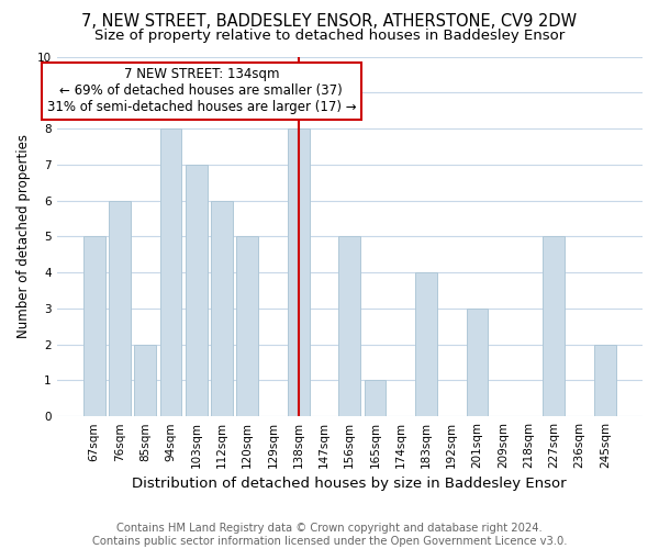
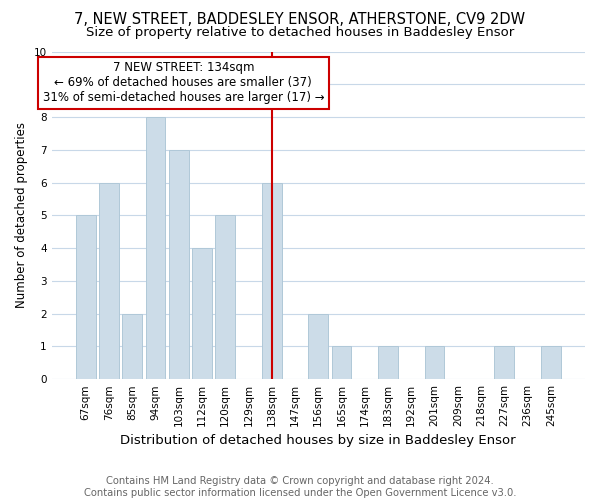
112sqm: 6 -> 4
138sqm: 8 -> 6
156sqm: 5 -> 2
183sqm: 4 -> 1
201sqm: 3 -> 1
227sqm: 5 -> 1
245sqm: 2 -> 1
